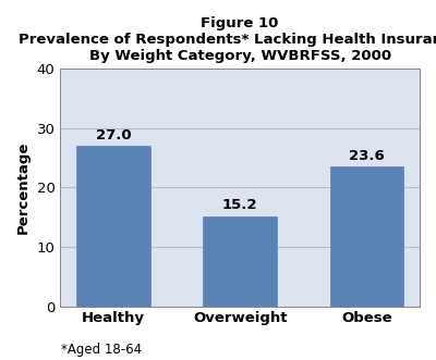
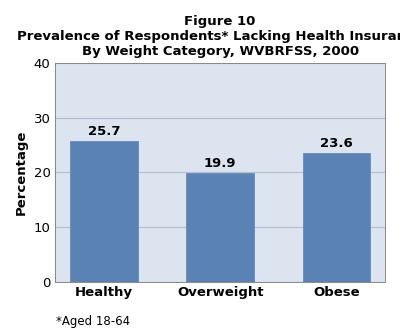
Healthy: 27.0 -> 25.7
Overweight: 15.2 -> 19.9
